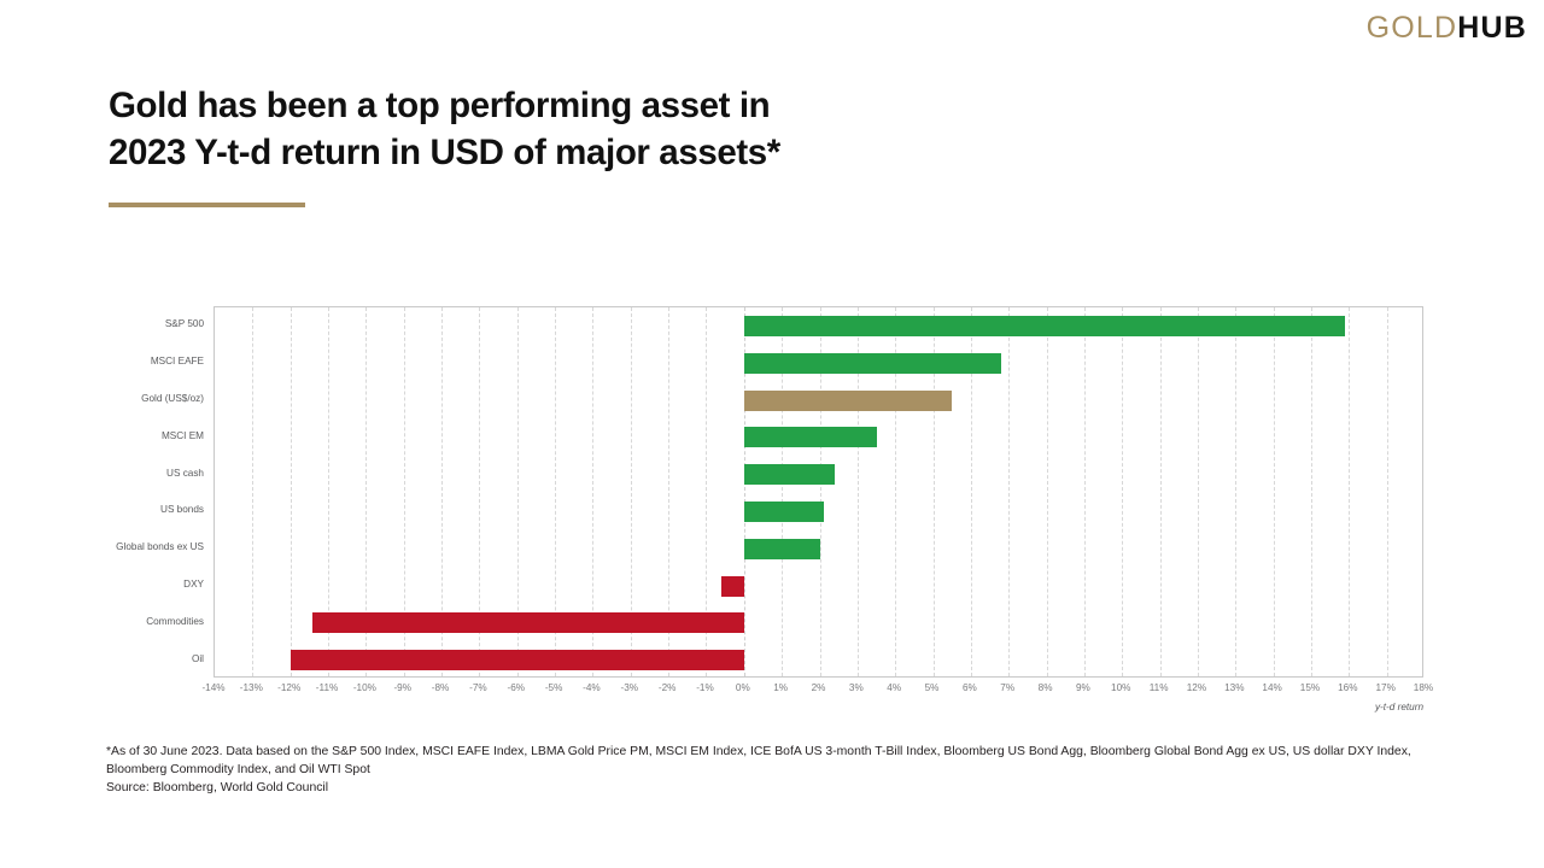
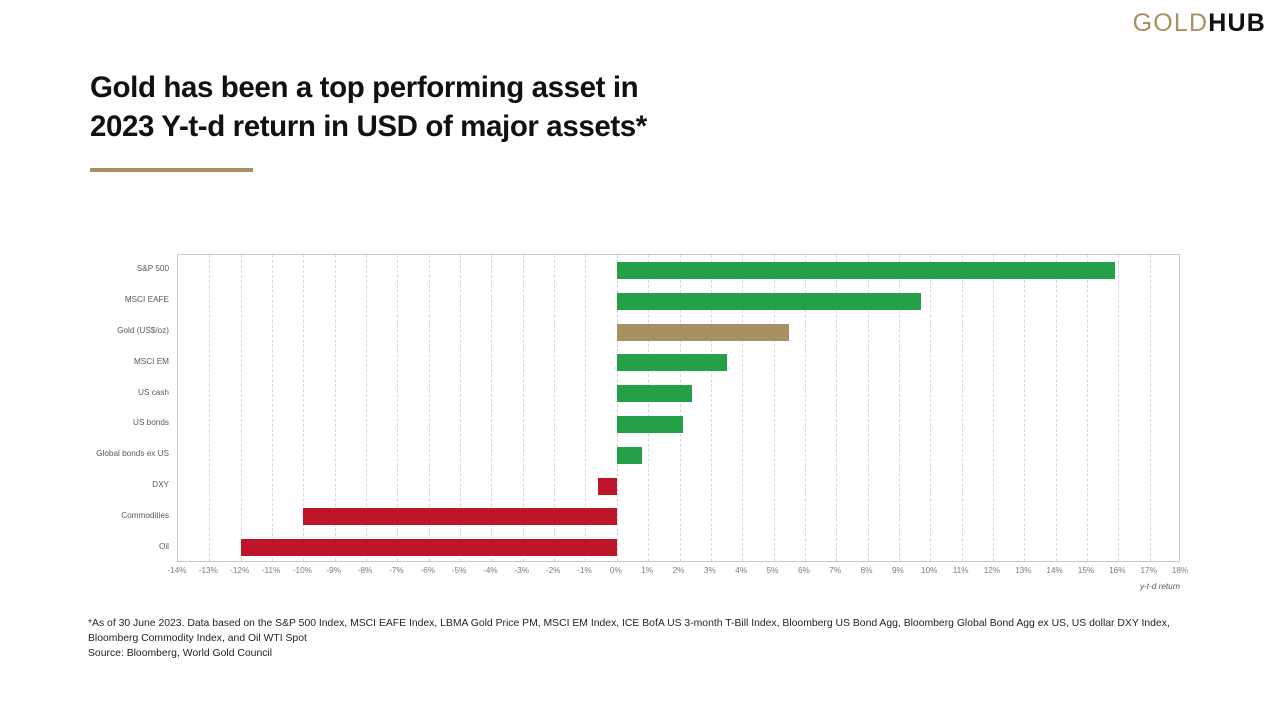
MSCI EAFE: 6.8% -> 9.7%
Global bonds ex US: 2.0% -> 0.8%
Commodities: -11.4% -> -10.0%
